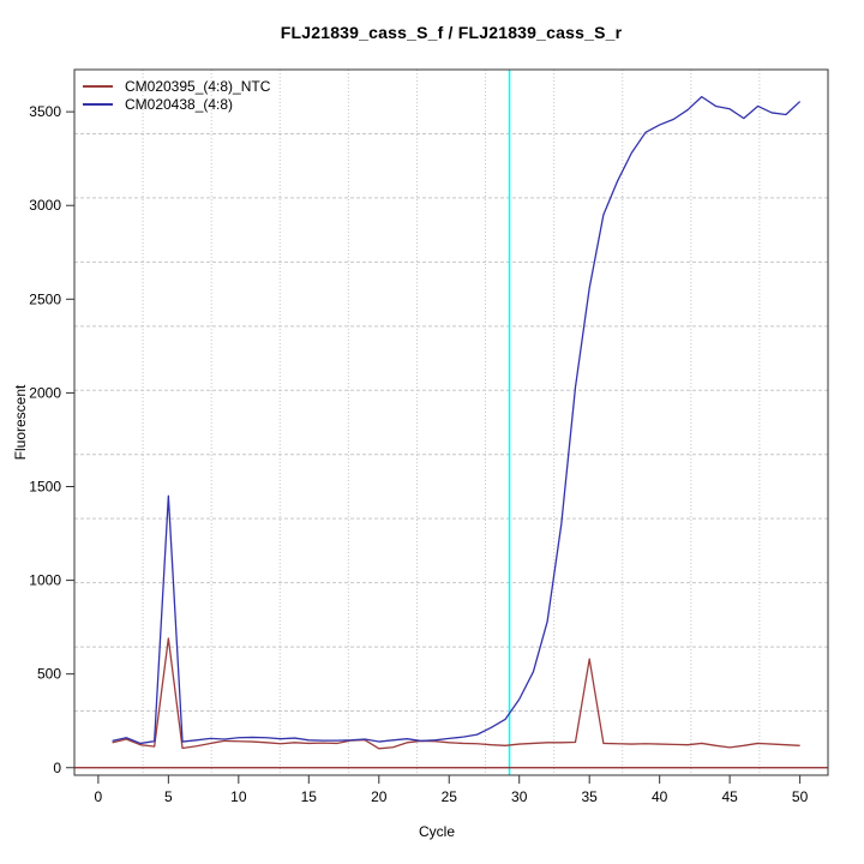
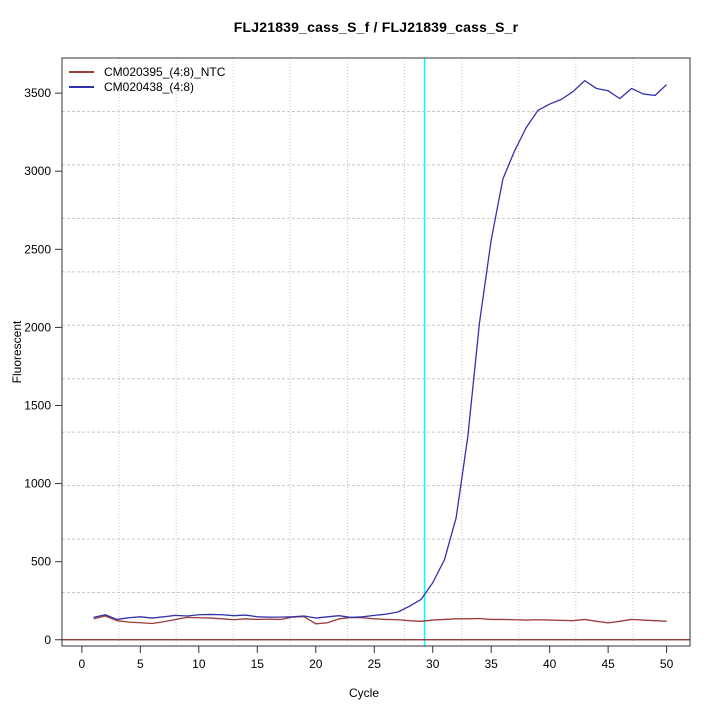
CM020395_(4:8)_NTC/5: 690 -> 110
CM020438_(4:8)/5: 1450 -> 150
CM020395_(4:8)_NTC/35: 580 -> 130
